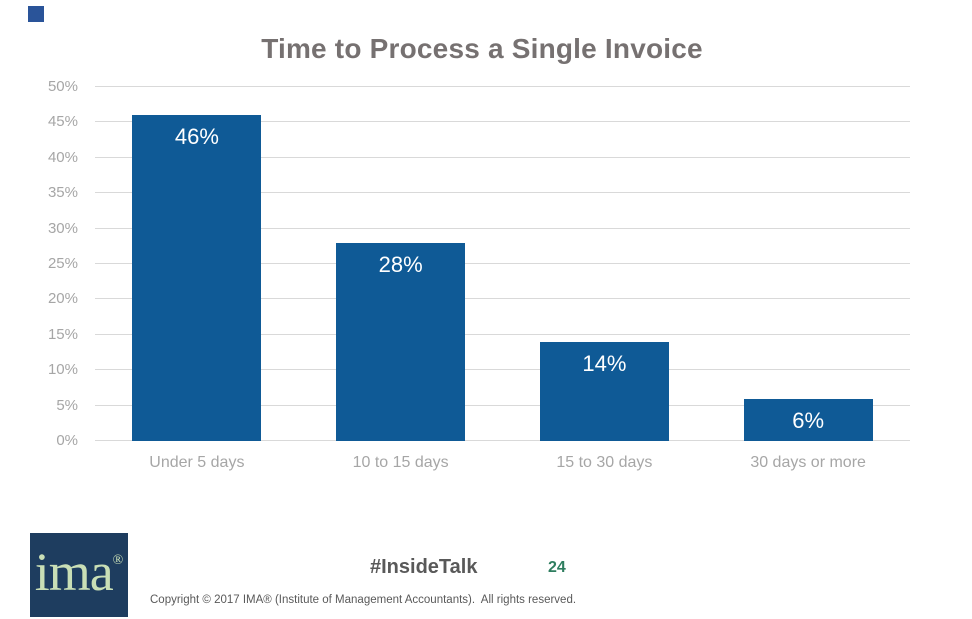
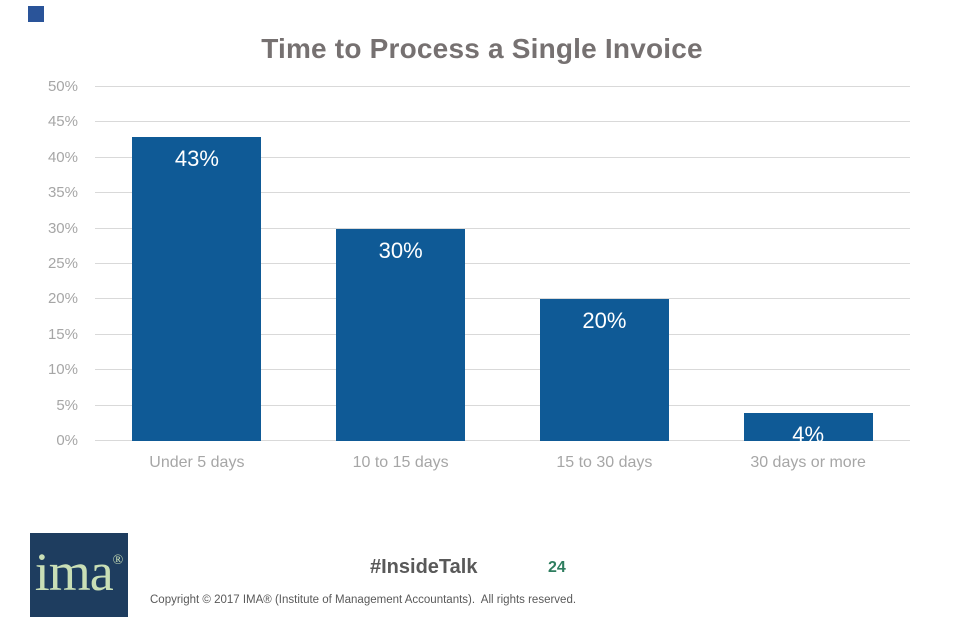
Under 5 days: 46% -> 43%
10 to 15 days: 28% -> 30%
15 to 30 days: 14% -> 20%
30 days or more: 6% -> 4%
